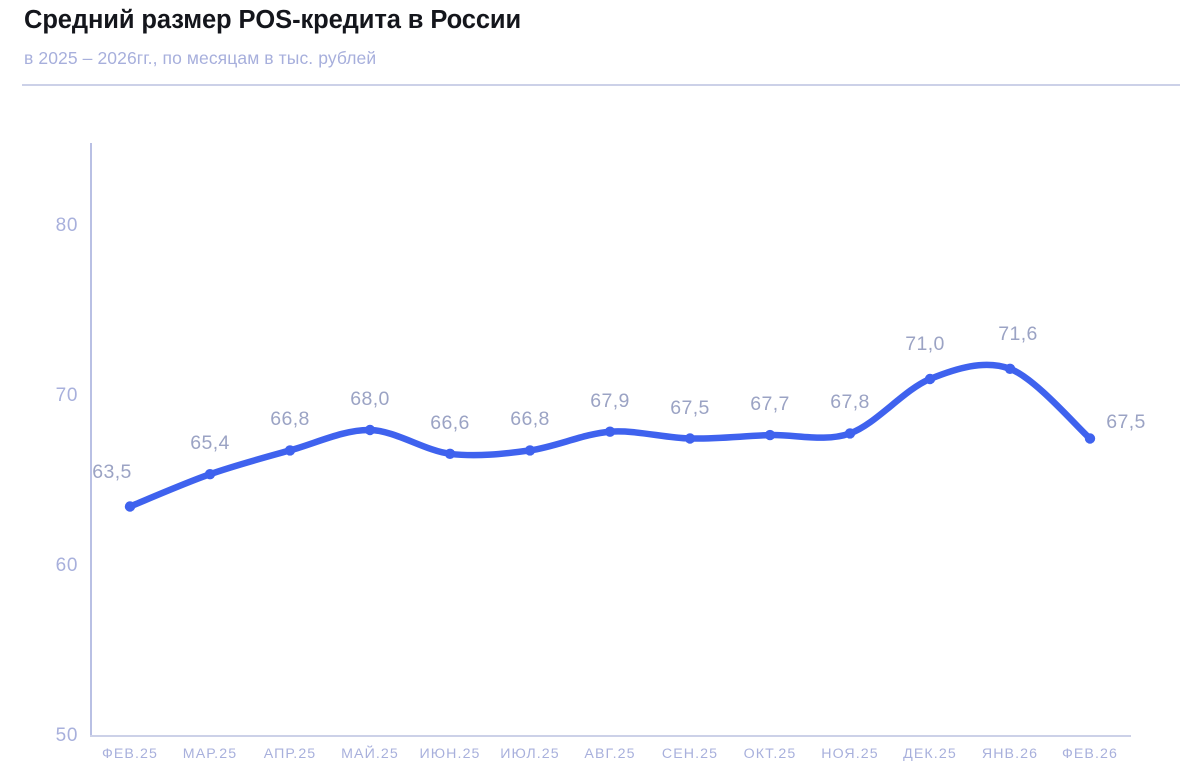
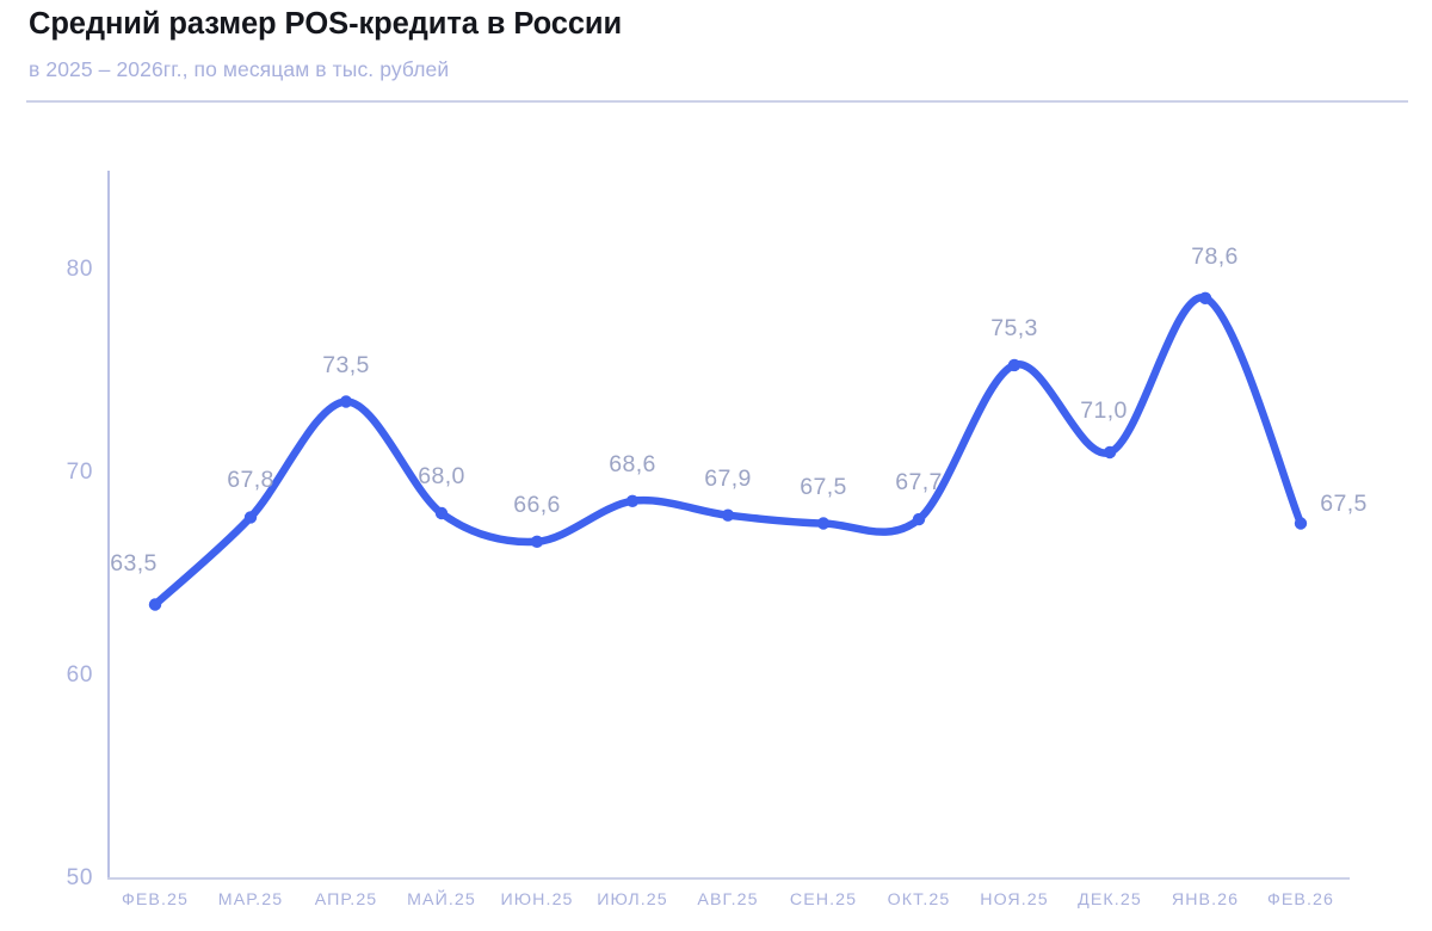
МАР.25: 65,4 -> 67,8
АПР.25: 66,8 -> 73,5
ИЮЛ.25: 66,8 -> 68,6
НОЯ.25: 67,8 -> 75,3
ЯНВ.26: 71,6 -> 78,6
